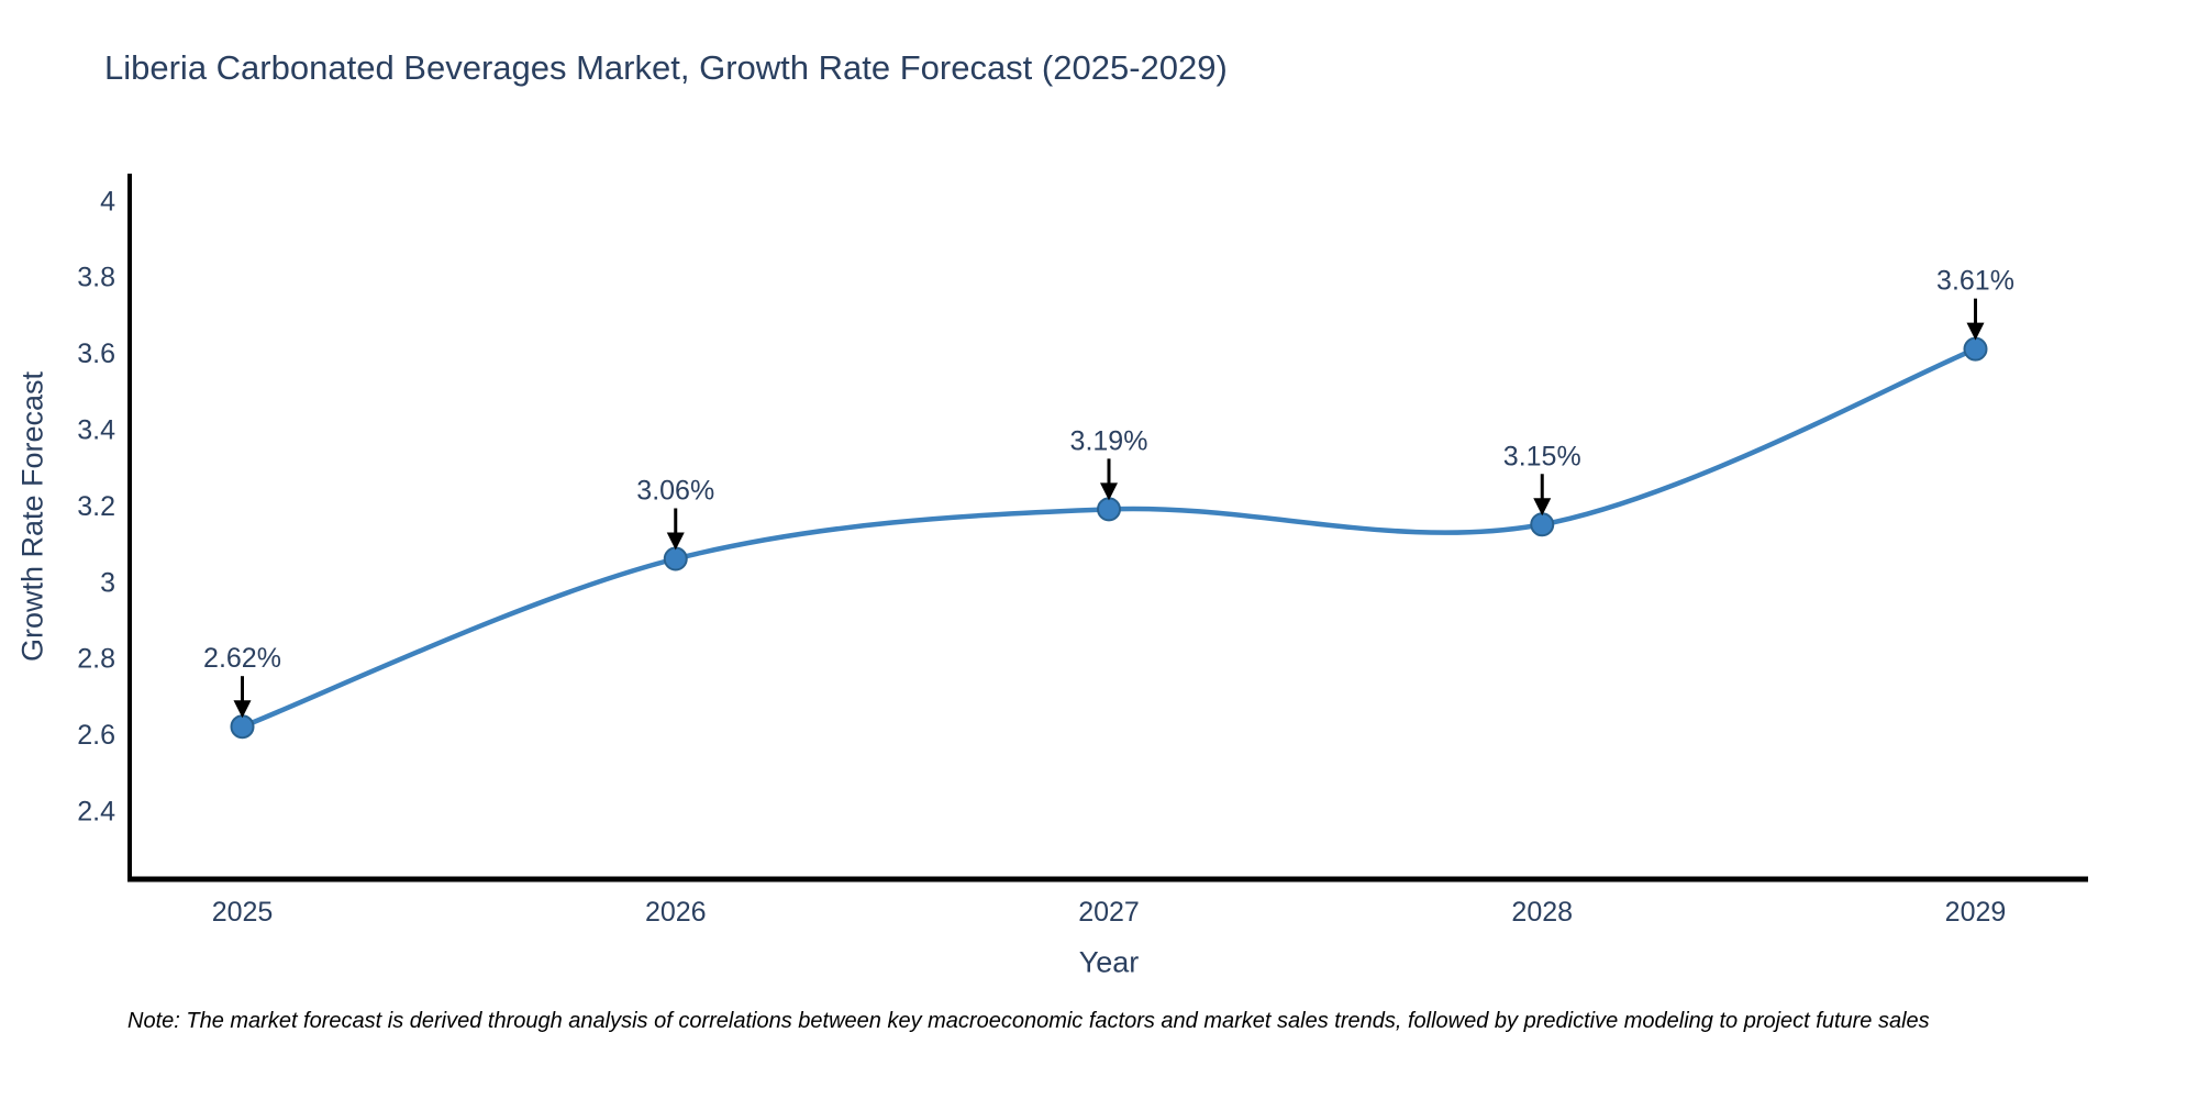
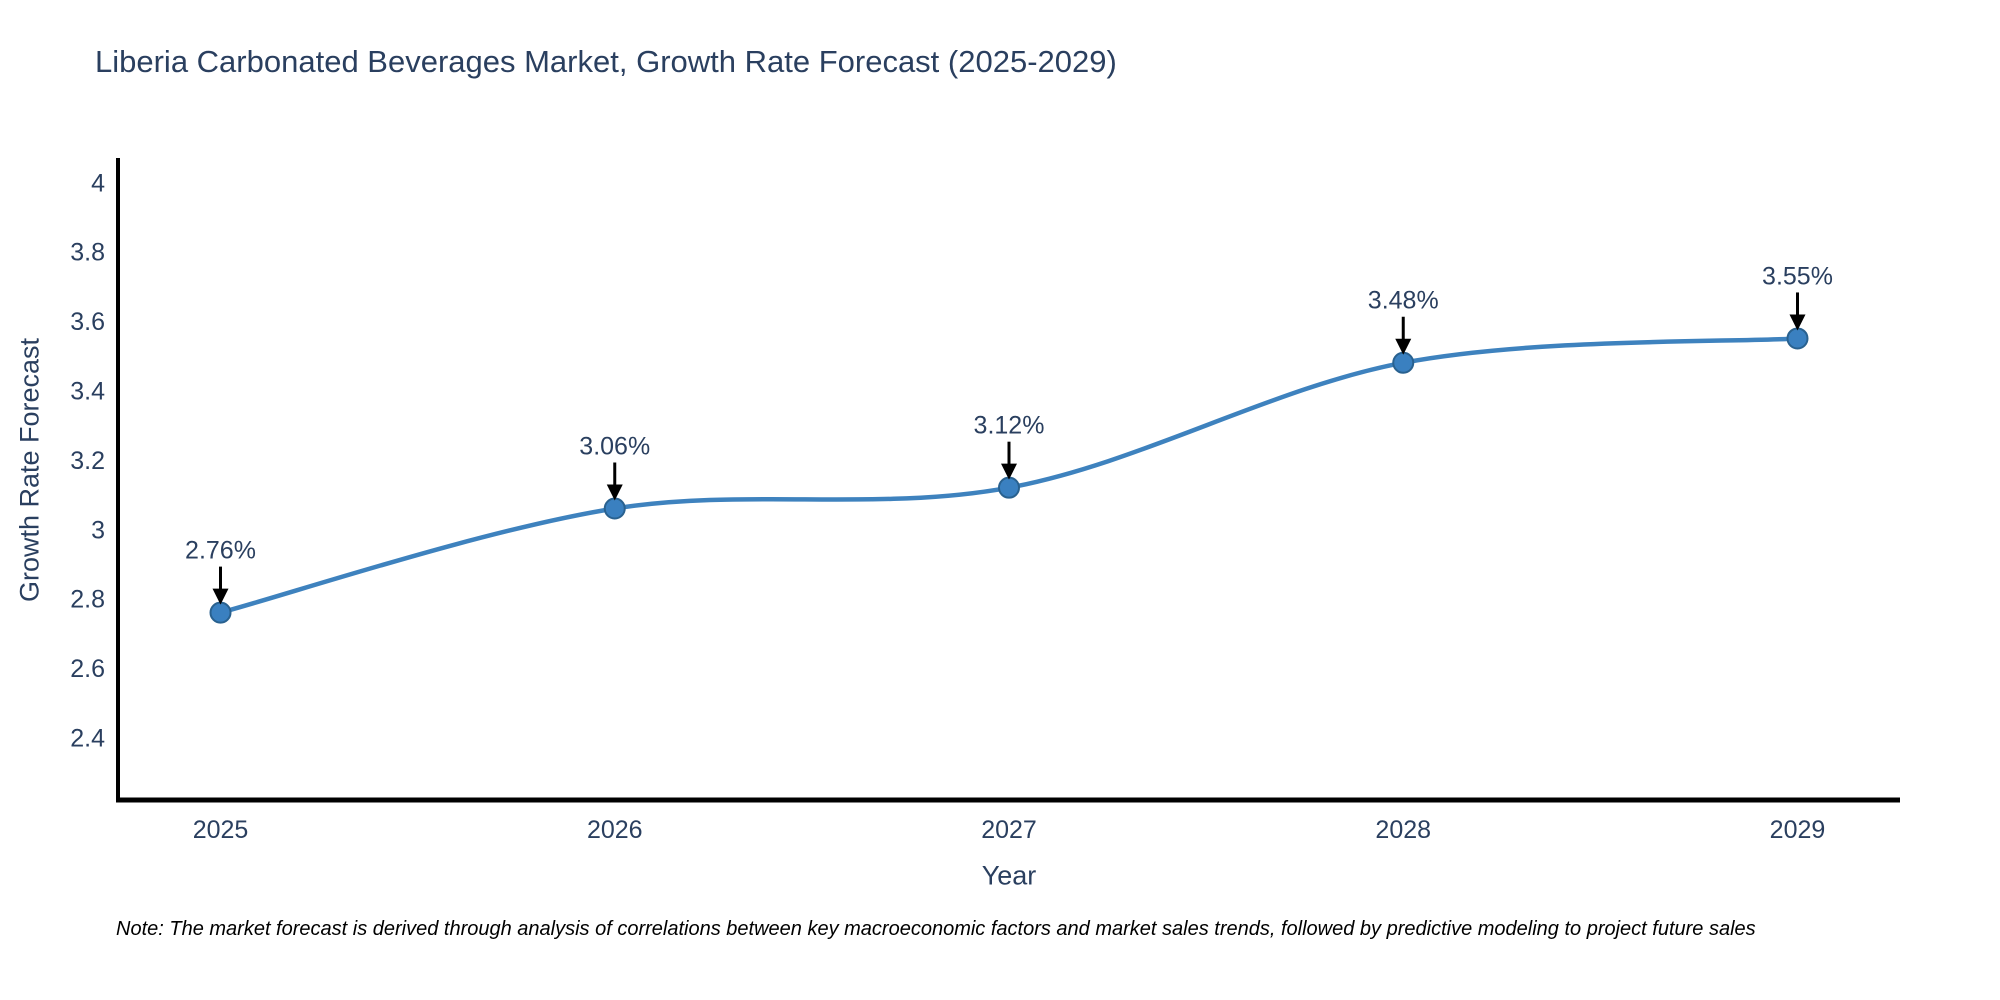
2025: 2.62% -> 2.76%
2027: 3.19% -> 3.12%
2028: 3.15% -> 3.48%
2029: 3.61% -> 3.55%
